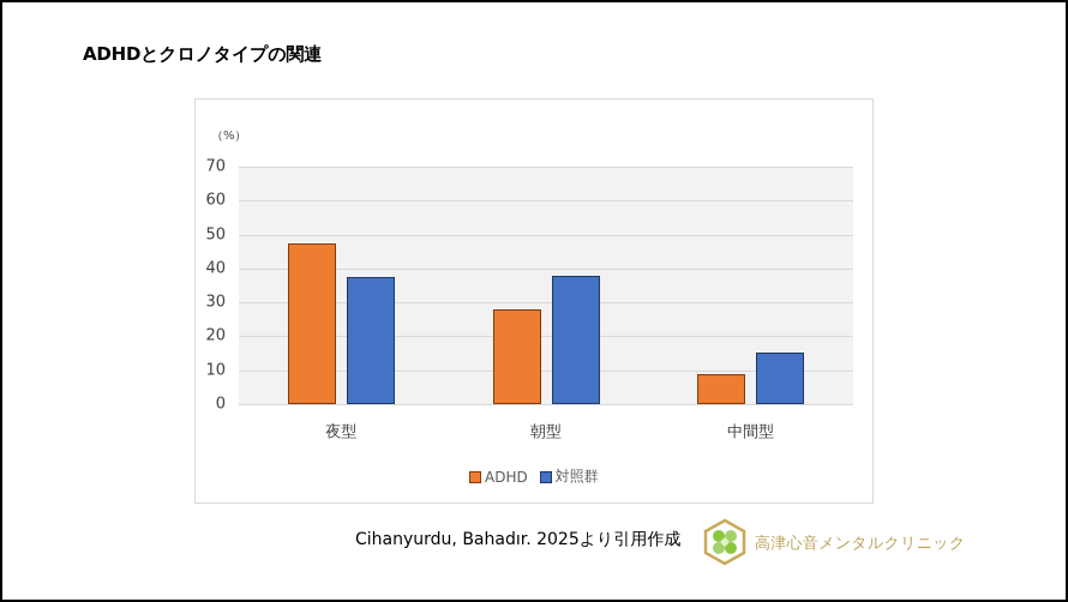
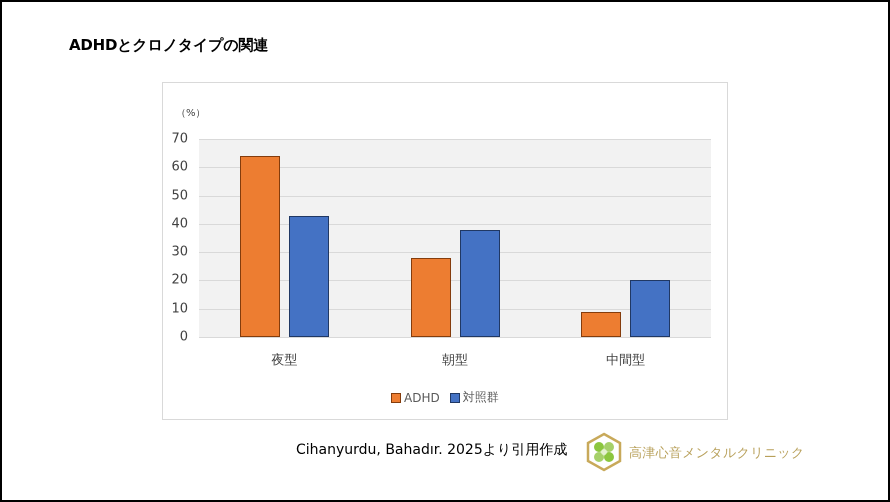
ADHD/夜型: 47 -> 64
対照群/夜型: 37 -> 42
対照群/中間型: 15 -> 20
